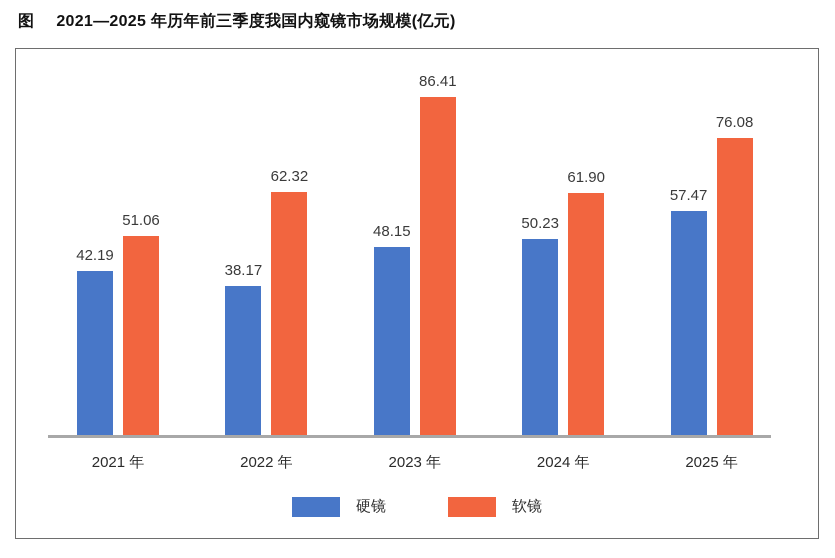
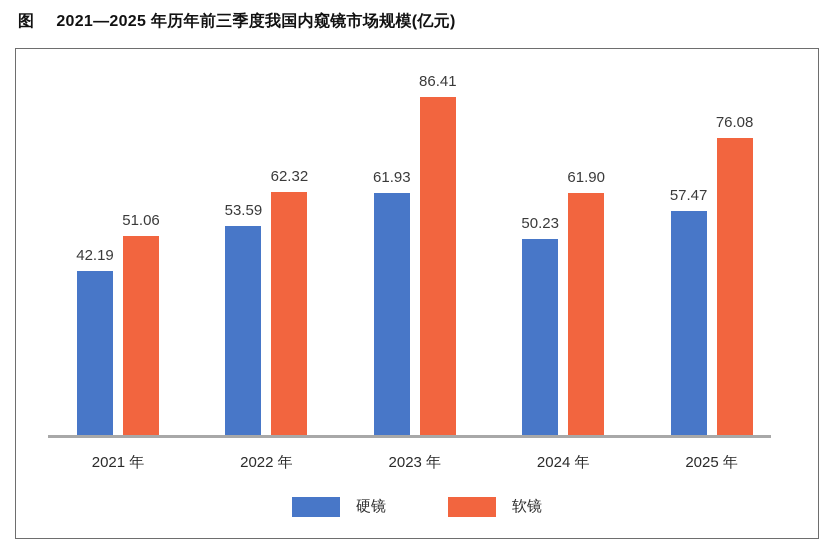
硬镜/2022 年: 38.17 -> 53.59
硬镜/2023 年: 48.15 -> 61.93
